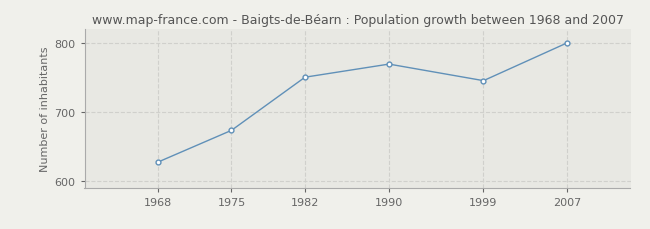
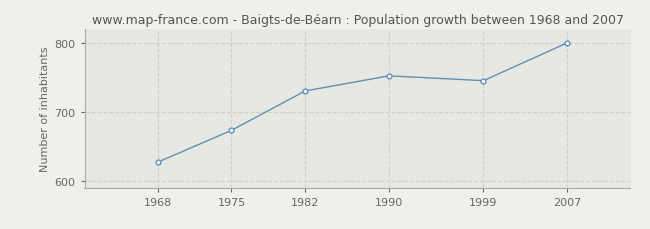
1982: 750 -> 730
1990: 769 -> 752
